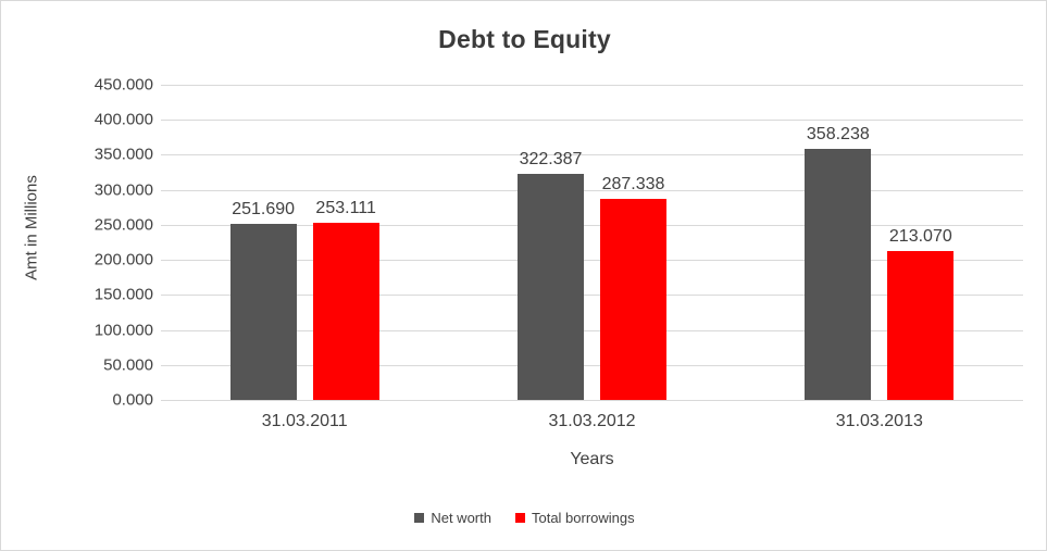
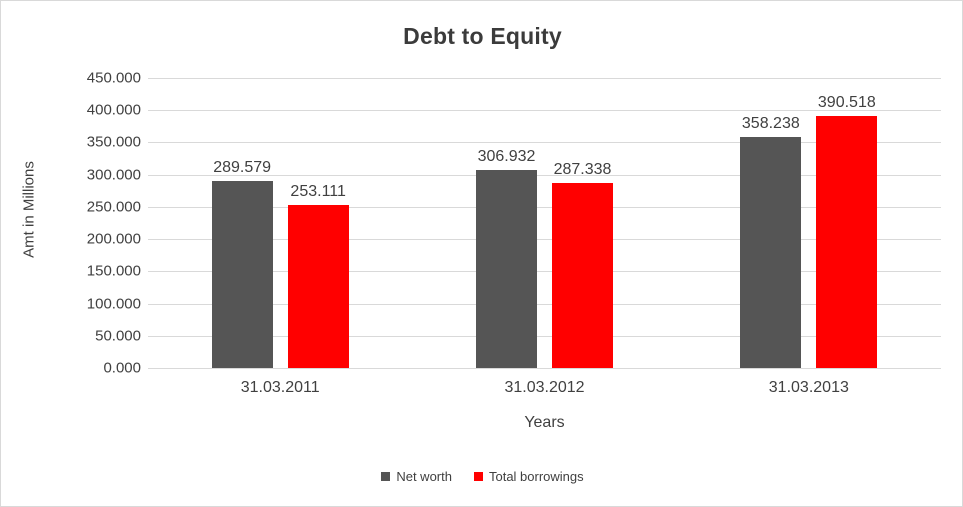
Net worth/31.03.2011: 251.690 -> 289.579
Net worth/31.03.2012: 322.387 -> 306.932
Total borrowings/31.03.2013: 213.070 -> 390.518
